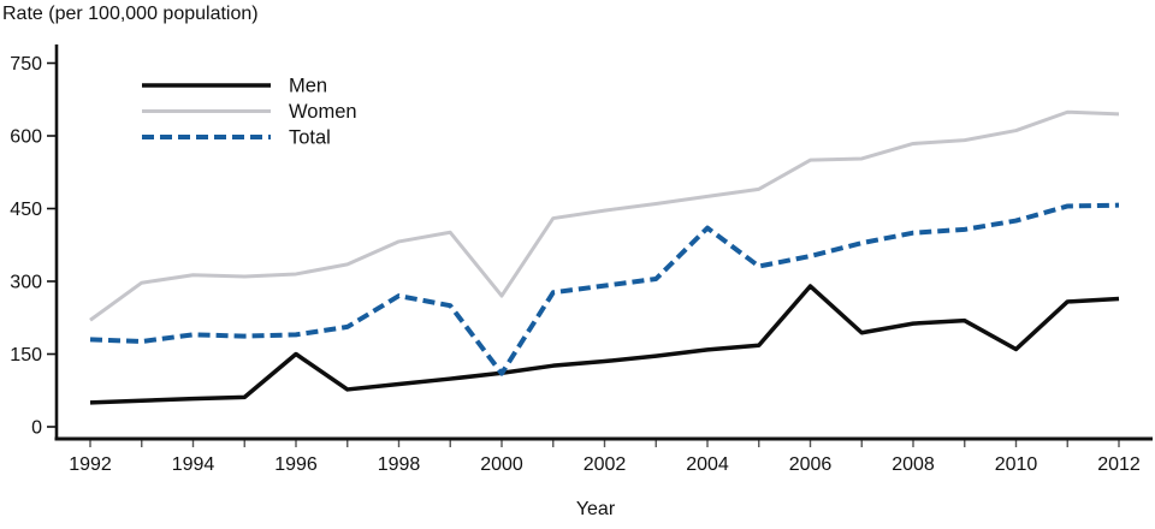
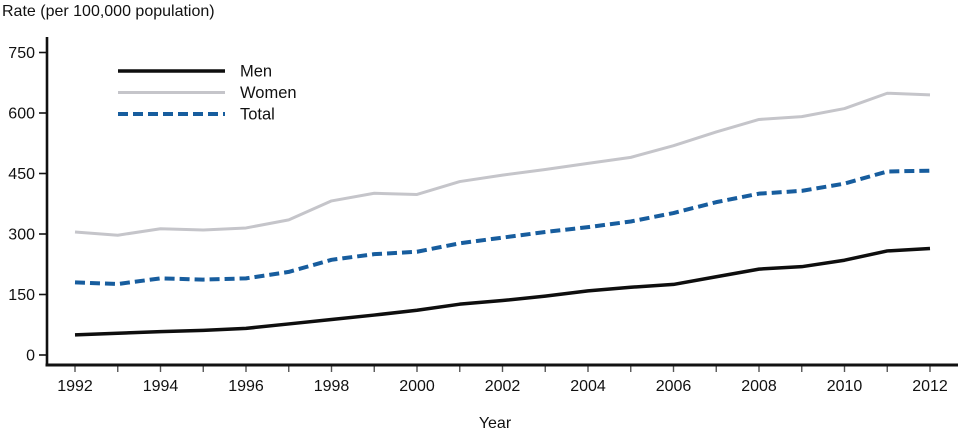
Women/1992: 220 -> 300
Men/1996: 150 -> 70
Total/1998: 270 -> 240
Women/2000: 270 -> 400
Total/2000: 110 -> 260
Total/2004: 410 -> 320
Men/2006: 290 -> 180
Women/2006: 550 -> 520
Men/2010: 160 -> 240
